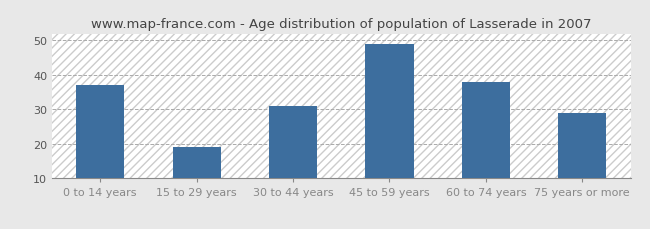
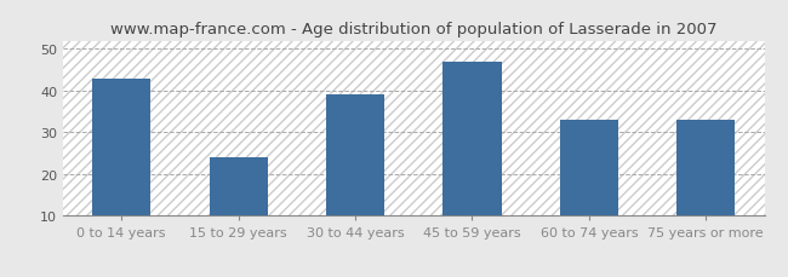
0 to 14 years: 37 -> 43
15 to 29 years: 19 -> 24
30 to 44 years: 31 -> 39
45 to 59 years: 49 -> 47
60 to 74 years: 38 -> 33
75 years or more: 29 -> 33
